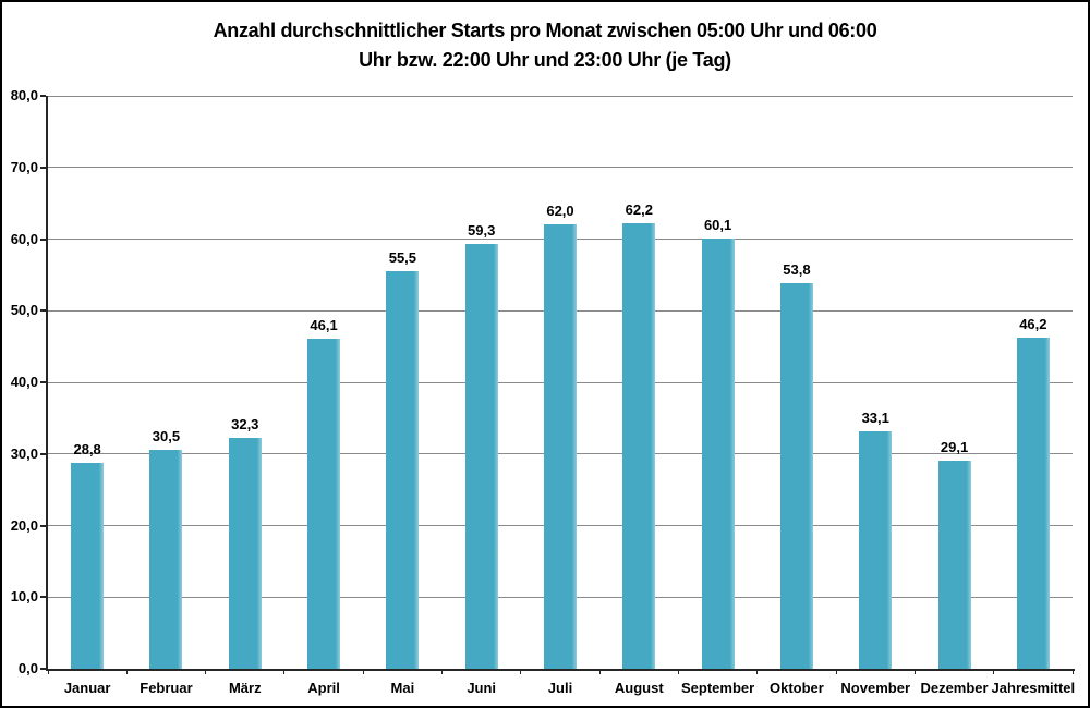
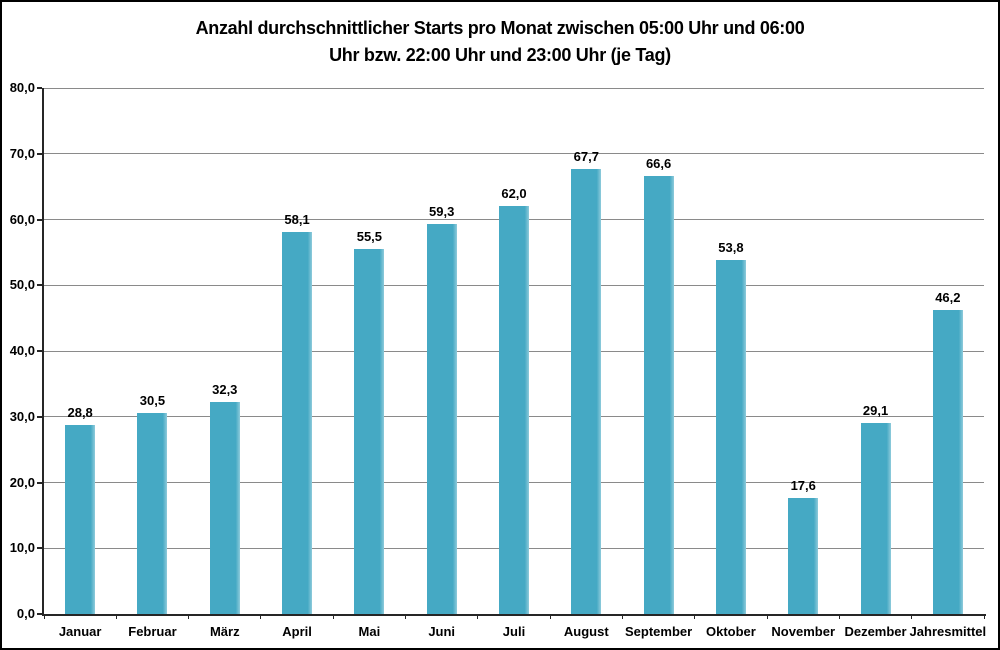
April: 46,1 -> 58,1
August: 62,2 -> 67,7
September: 60,1 -> 66,6
November: 33,1 -> 17,6
